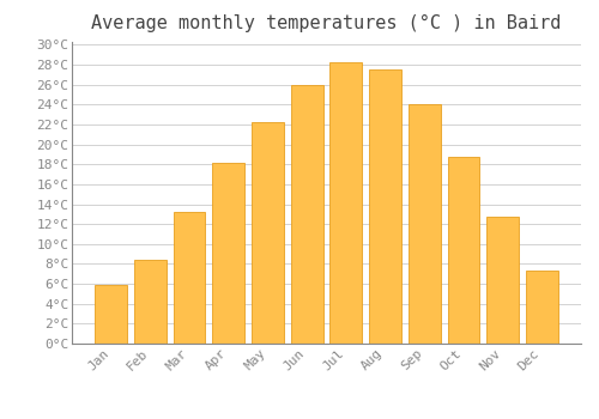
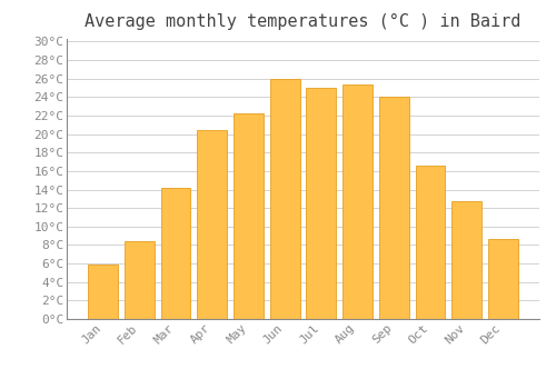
Mar: 13.2°C -> 14.2°C
Apr: 18.2°C -> 20.4°C
Jul: 28.3°C -> 25.0°C
Aug: 27.5°C -> 25.4°C
Oct: 18.7°C -> 16.6°C
Dec: 7.3°C -> 8.6°C
